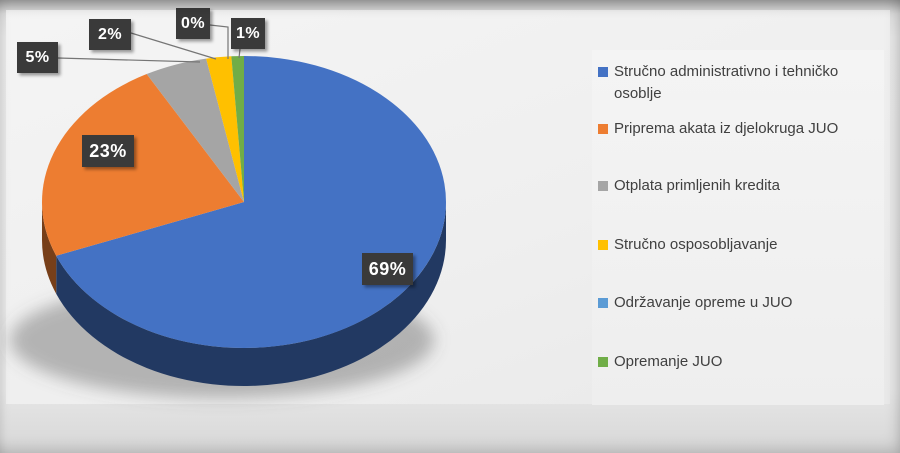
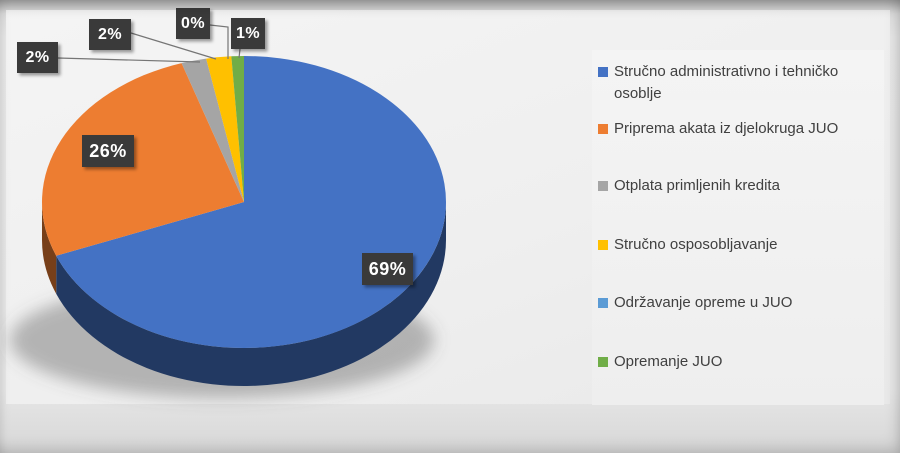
Priprema akata iz djelokruga JUO: 23% -> 26%
Otplata primljenih kredita: 5% -> 2%
